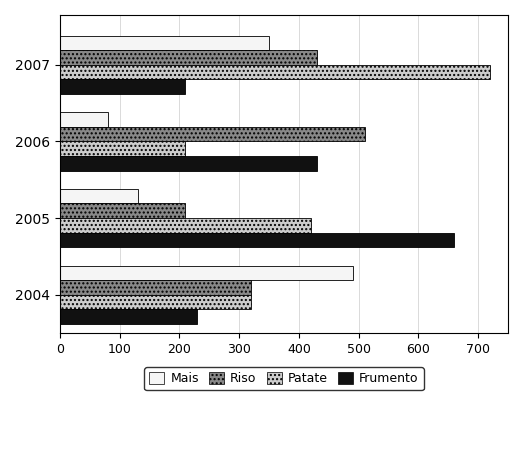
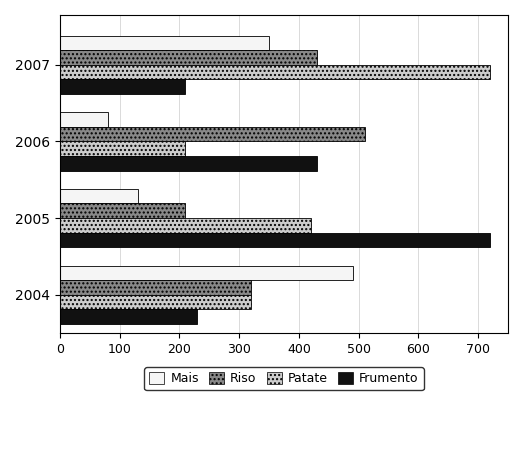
Frumento/2005: 660 -> 720
